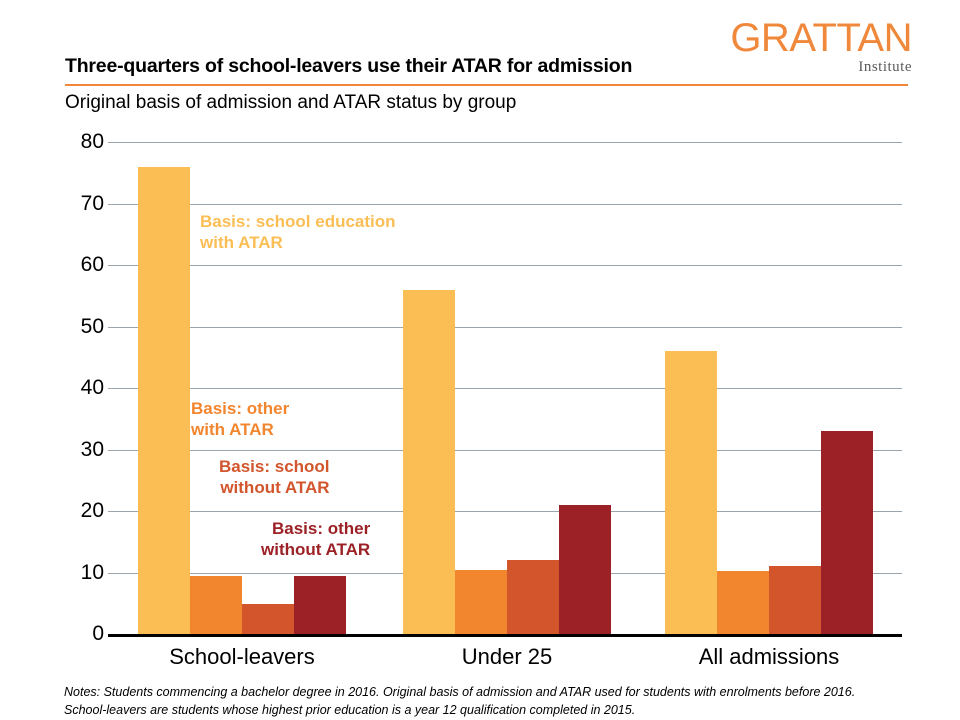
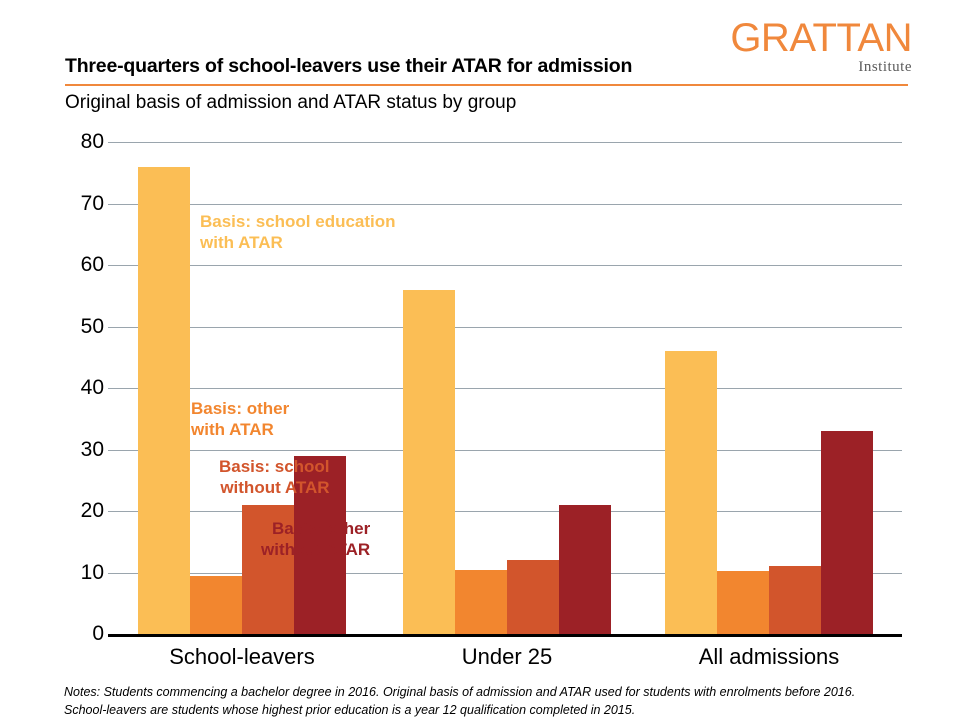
Basis: school without ATAR/School-leavers: 5 -> 21
Basis: other without ATAR/School-leavers: 10 -> 29
